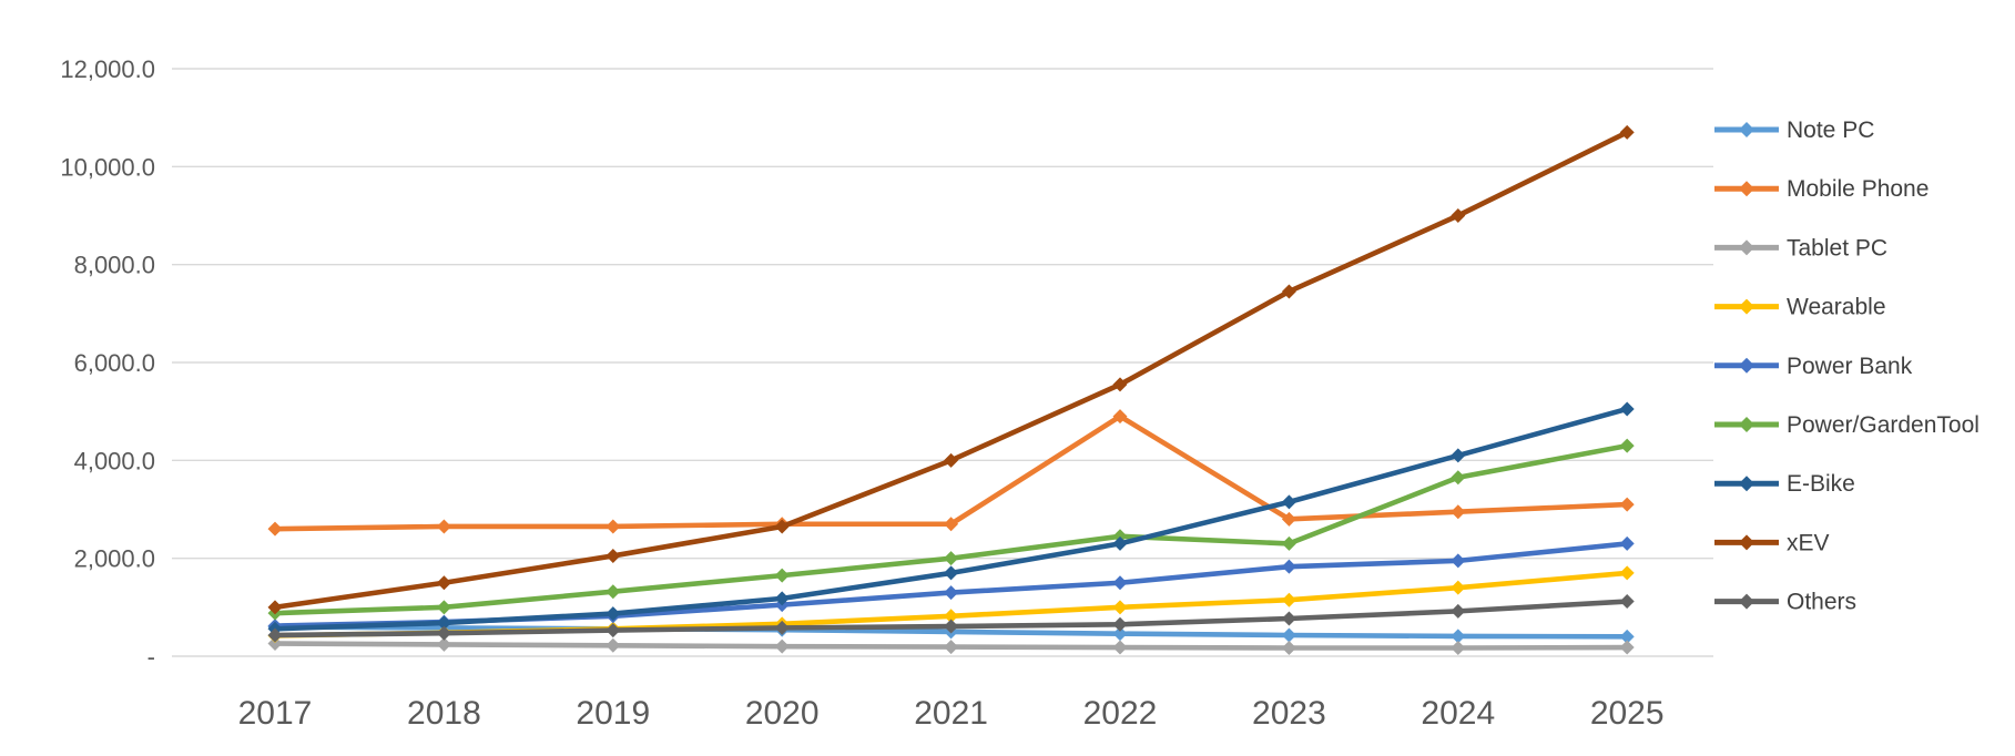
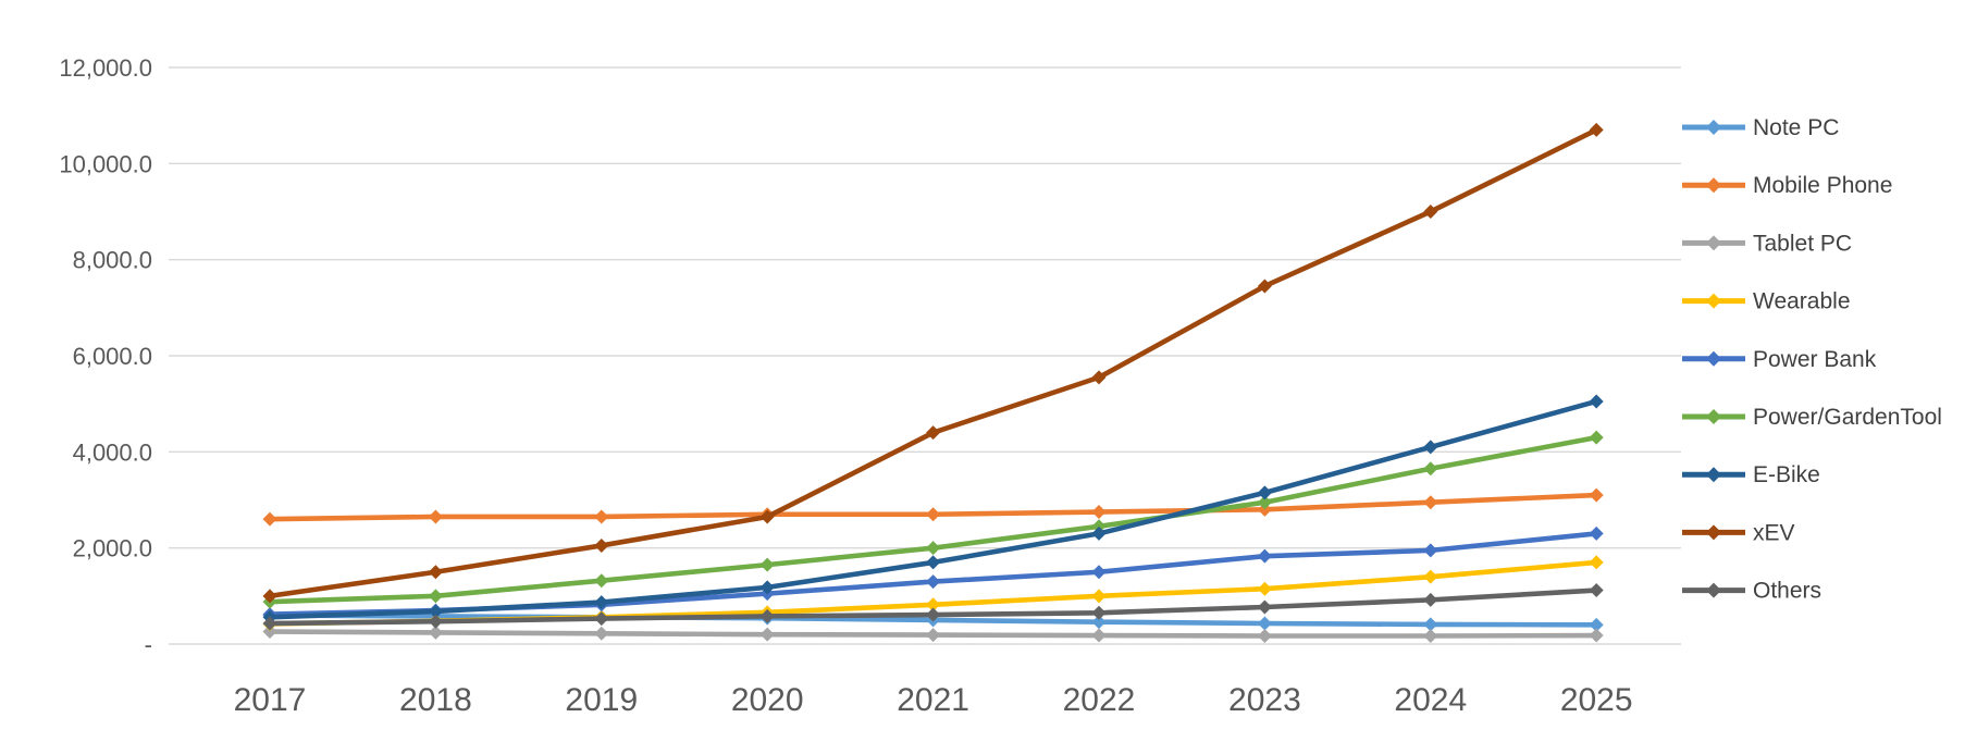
xEV/2021: 4000 -> 4400
Mobile Phone/2022: 4900 -> 2800
Power/GardenTool/2023: 2300 -> 3000
